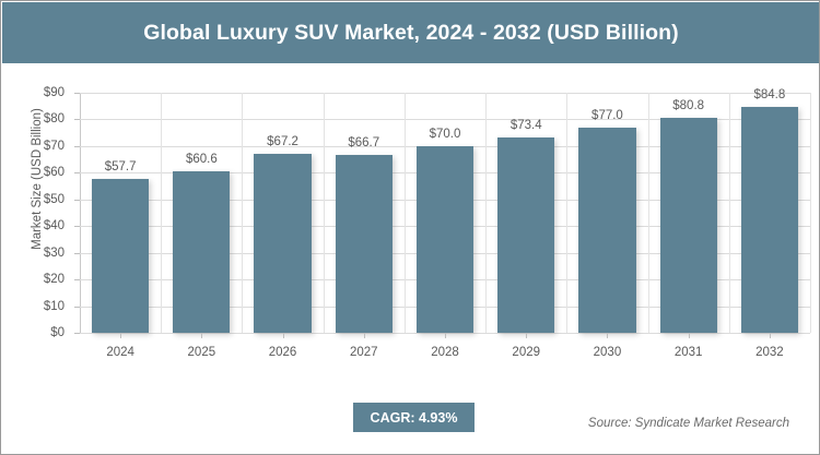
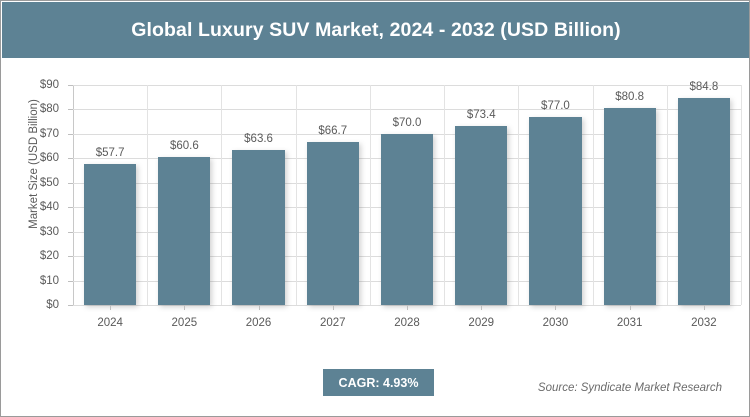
2026: $67.2 -> $63.6
